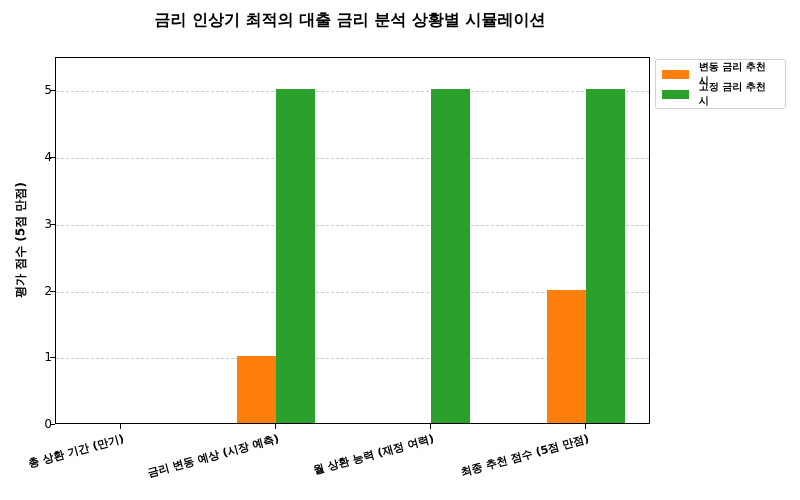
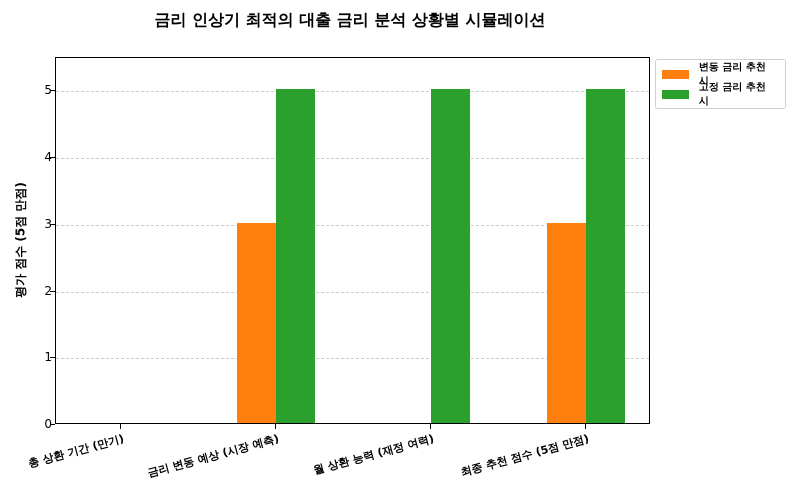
변동 금리 추천 시/금리 변동 예상 (시장 예측): 1 -> 3
변동 금리 추천 시/최종 추천 점수 (5점 만점): 2 -> 3
